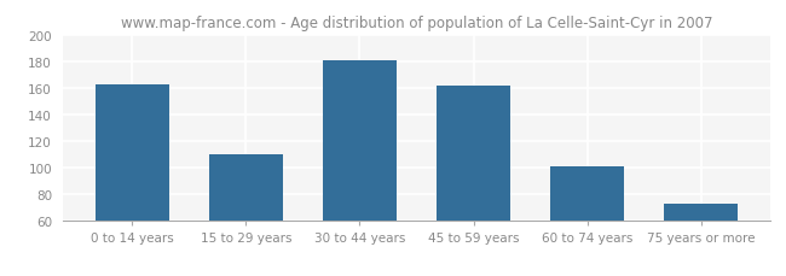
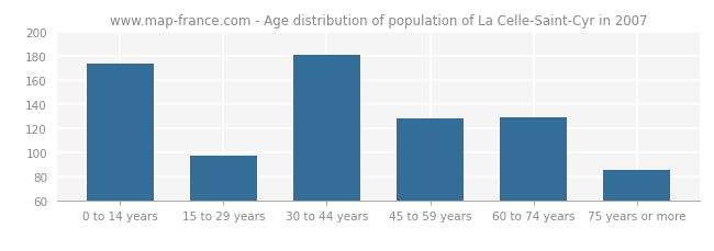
0 to 14 years: 163 -> 174
15 to 29 years: 110 -> 97
45 to 59 years: 162 -> 128
60 to 74 years: 101 -> 129
75 years or more: 73 -> 85
